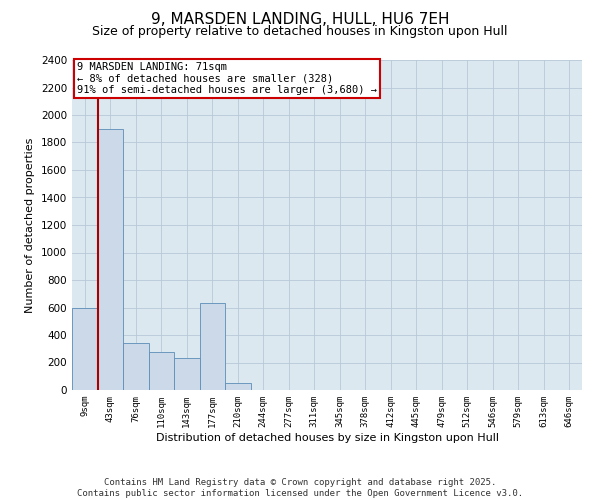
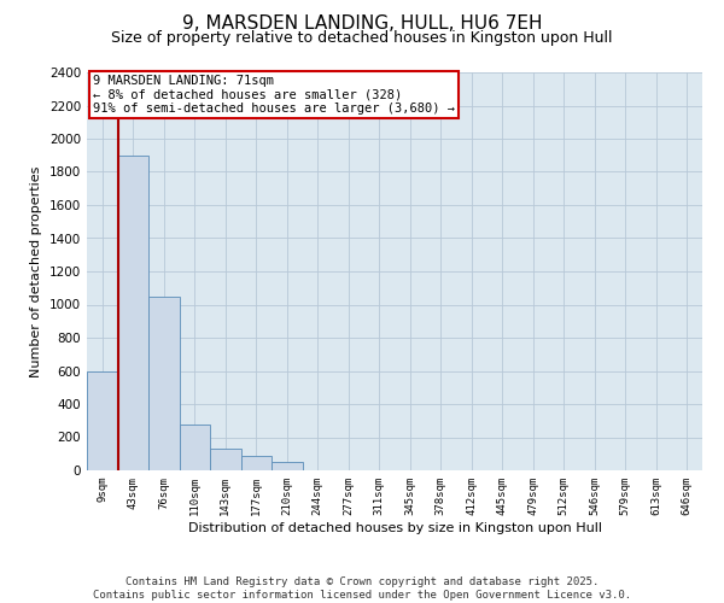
76sqm: 340 -> 1050
143sqm: 230 -> 130
177sqm: 630 -> 90
